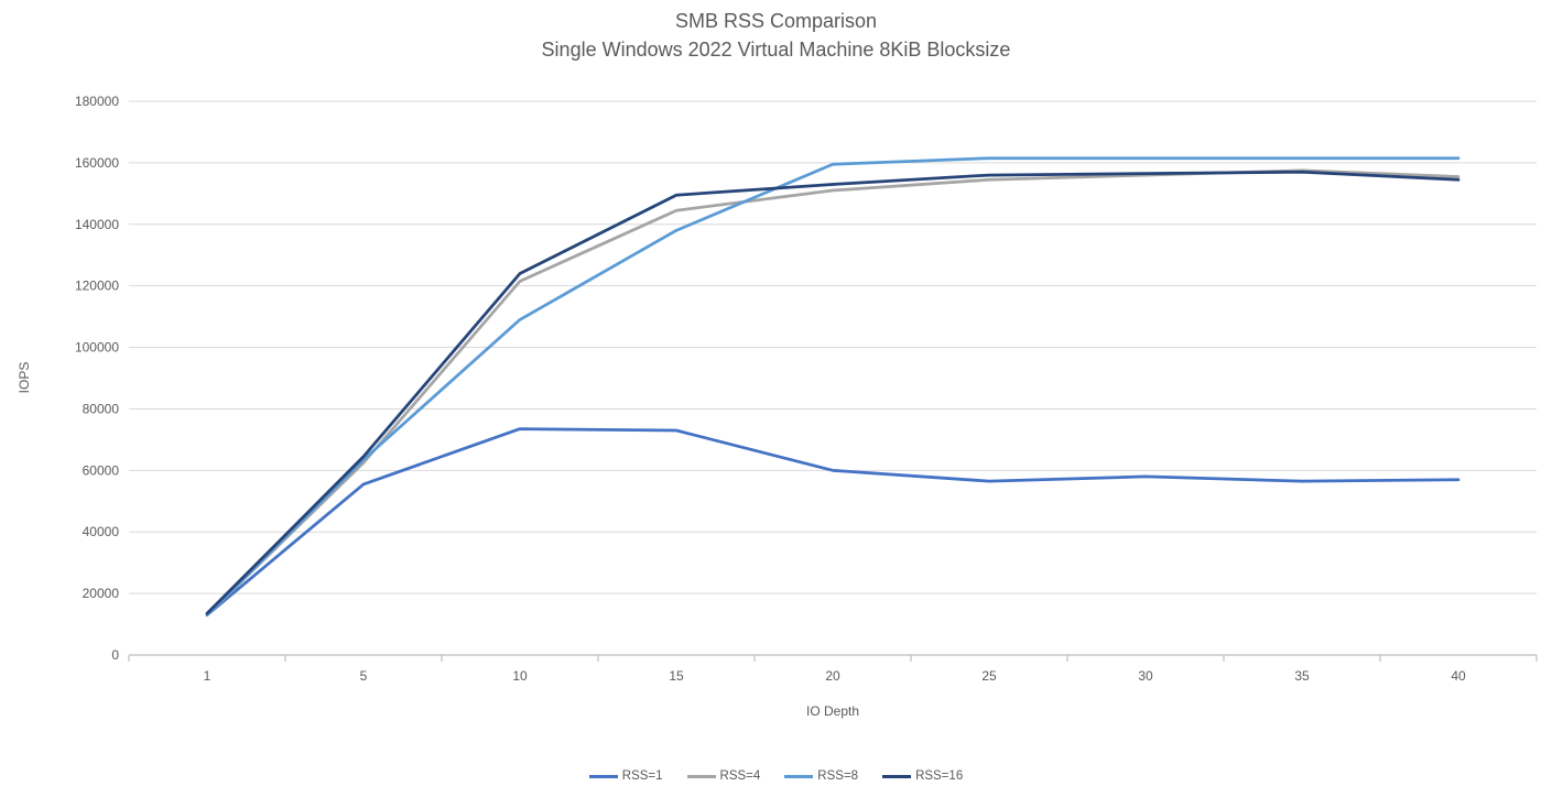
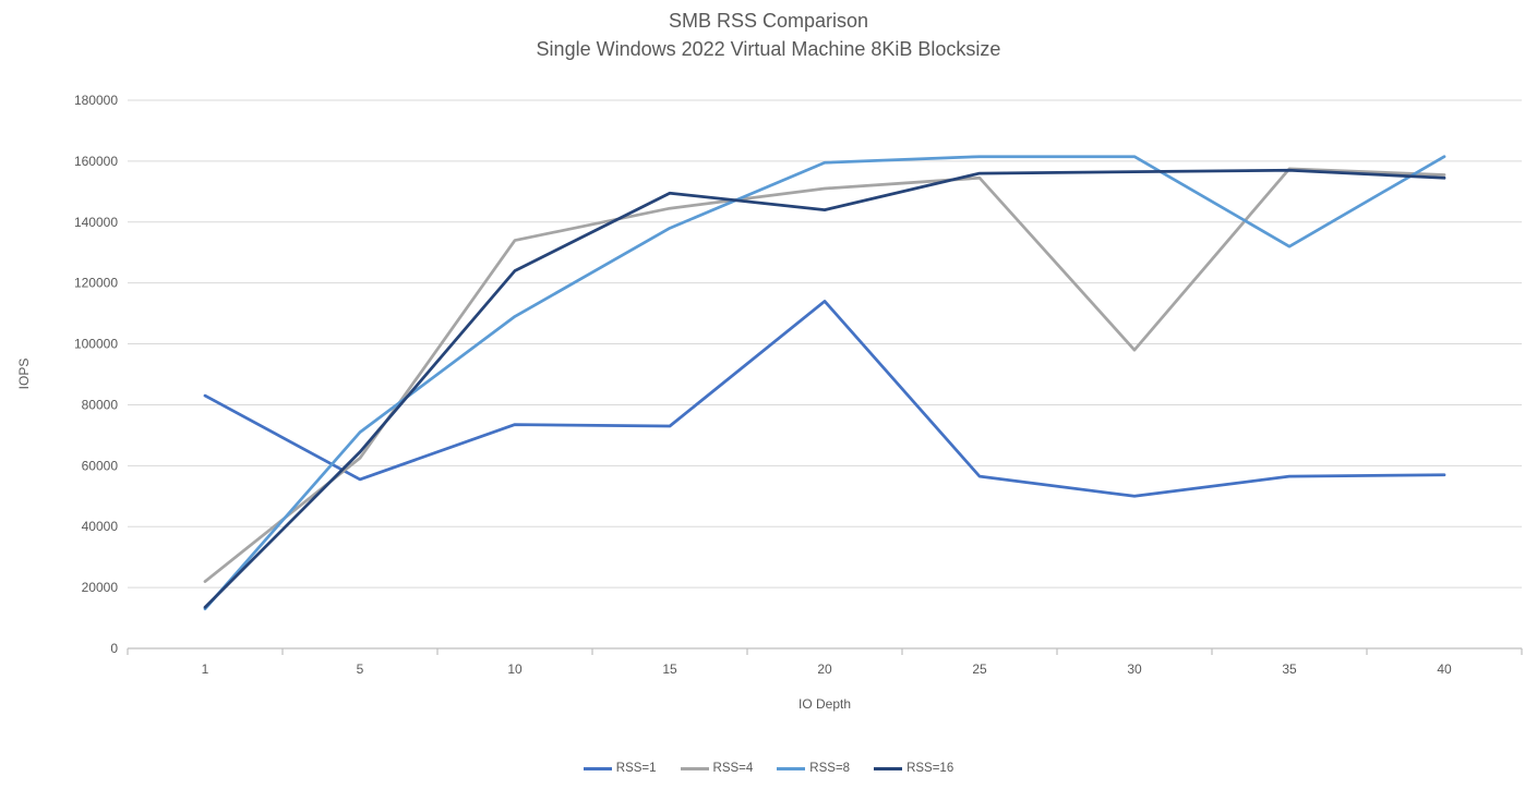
RSS=1/1: 13000 -> 83000
RSS=4/1: 13000 -> 22000
RSS=8/5: 64000 -> 71000
RSS=4/10: 122000 -> 134000
RSS=1/20: 60000 -> 114000
RSS=16/20: 153000 -> 144000
RSS=1/30: 58000 -> 50000
RSS=4/30: 156000 -> 98000
RSS=8/35: 162000 -> 132000
